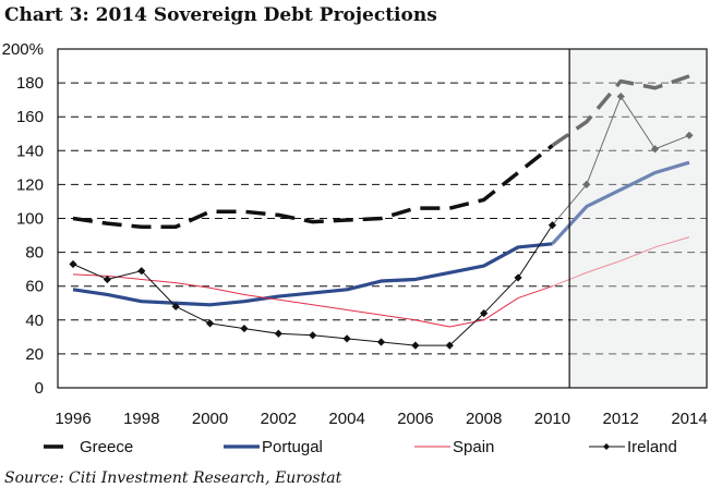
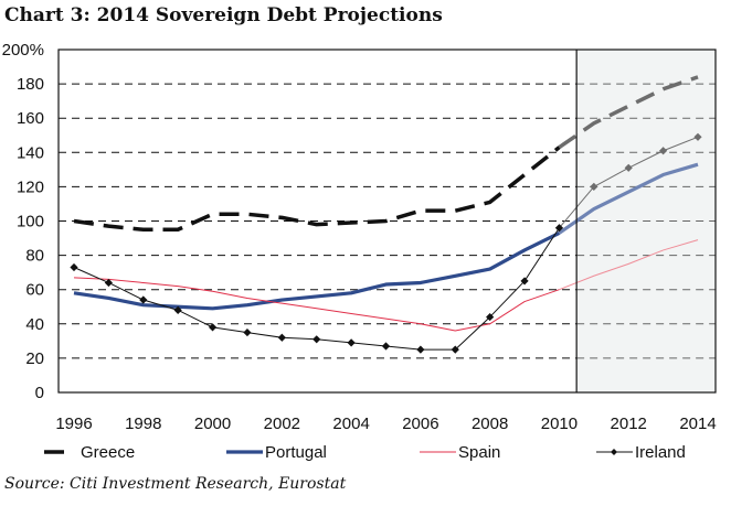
Ireland/1998: 69% -> 54%
Portugal/2010: 85% -> 93%
Greece/2012: 181% -> 167%
Ireland/2012: 172% -> 131%
